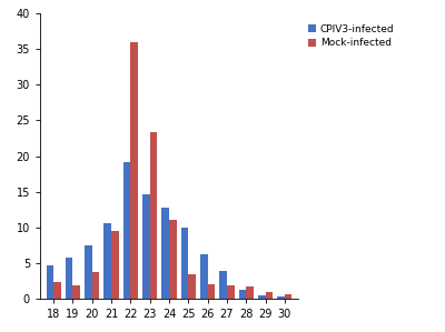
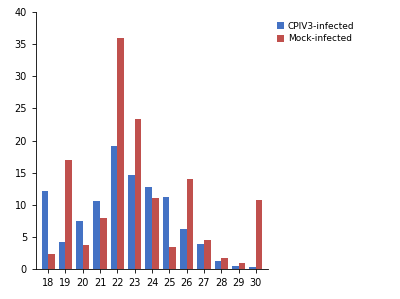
CPIV3-infected/18: 4.7 -> 12.2
CPIV3-infected/19: 5.8 -> 4.2
Mock-infected/19: 1.9 -> 17.0
Mock-infected/21: 9.5 -> 8.0
CPIV3-infected/25: 9.9 -> 11.2
Mock-infected/26: 2.1 -> 14.0
Mock-infected/27: 1.9 -> 4.6
Mock-infected/30: 0.6 -> 10.8
